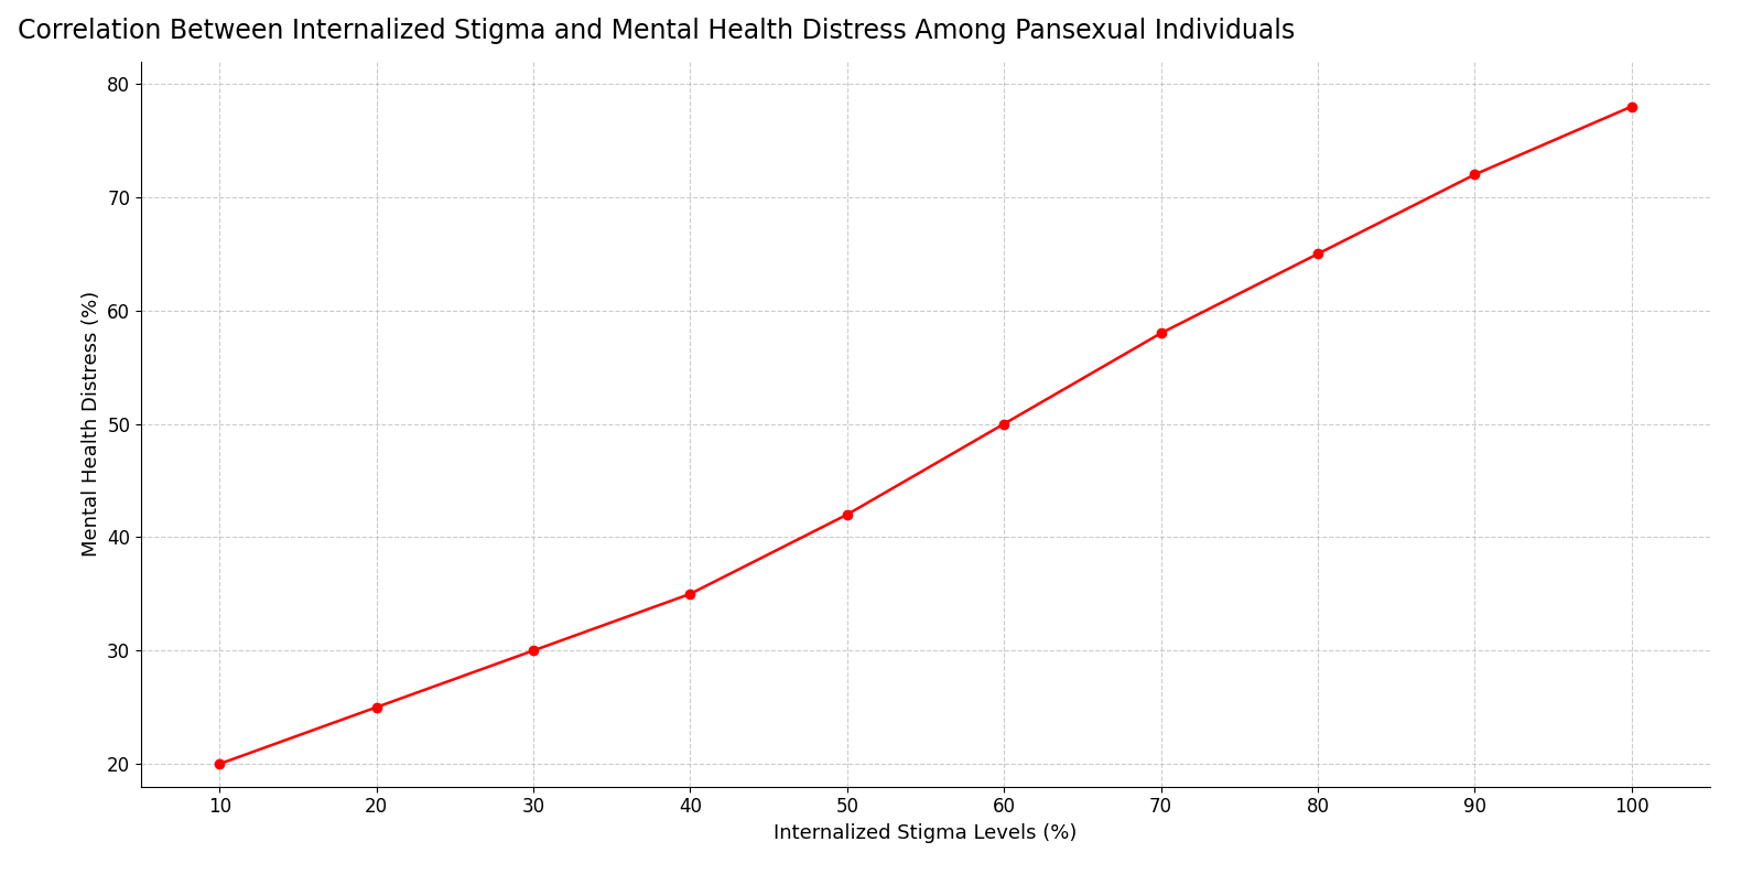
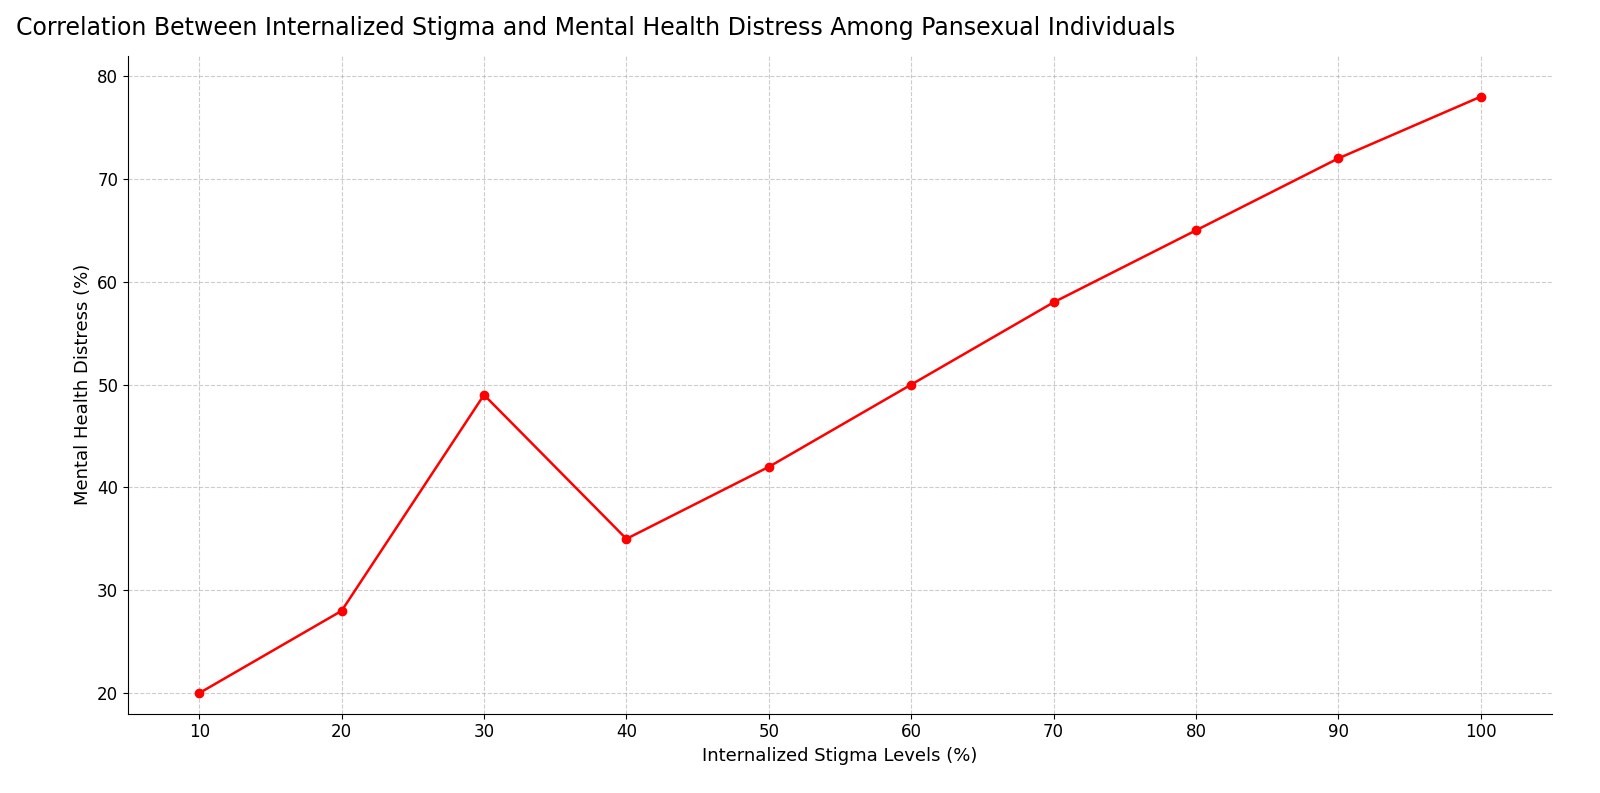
20: 25 -> 28
30: 30 -> 49
